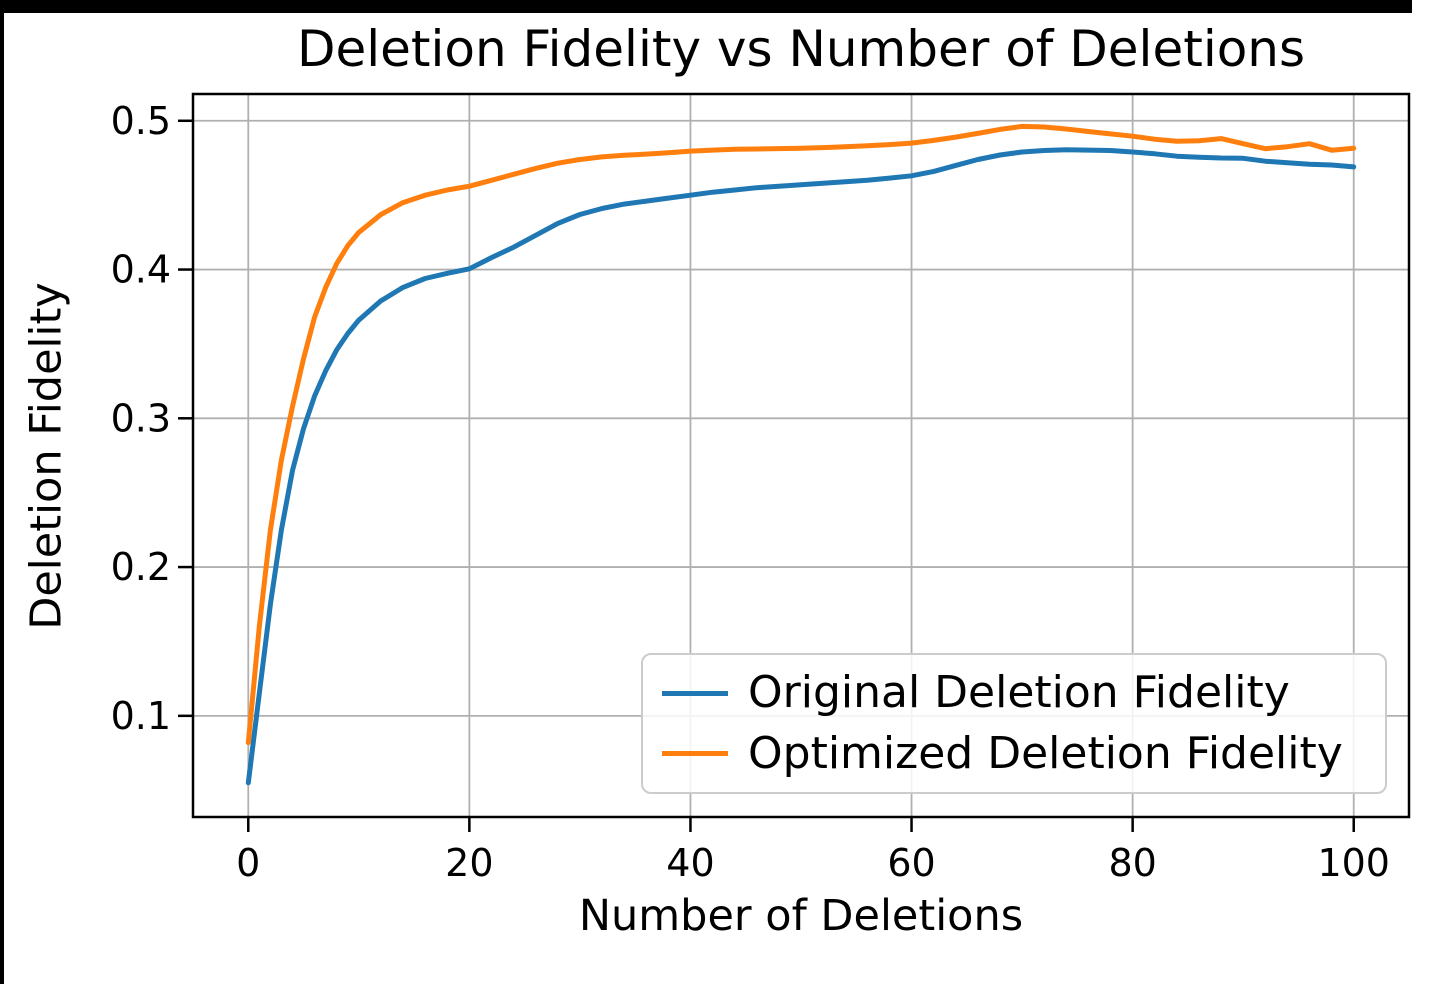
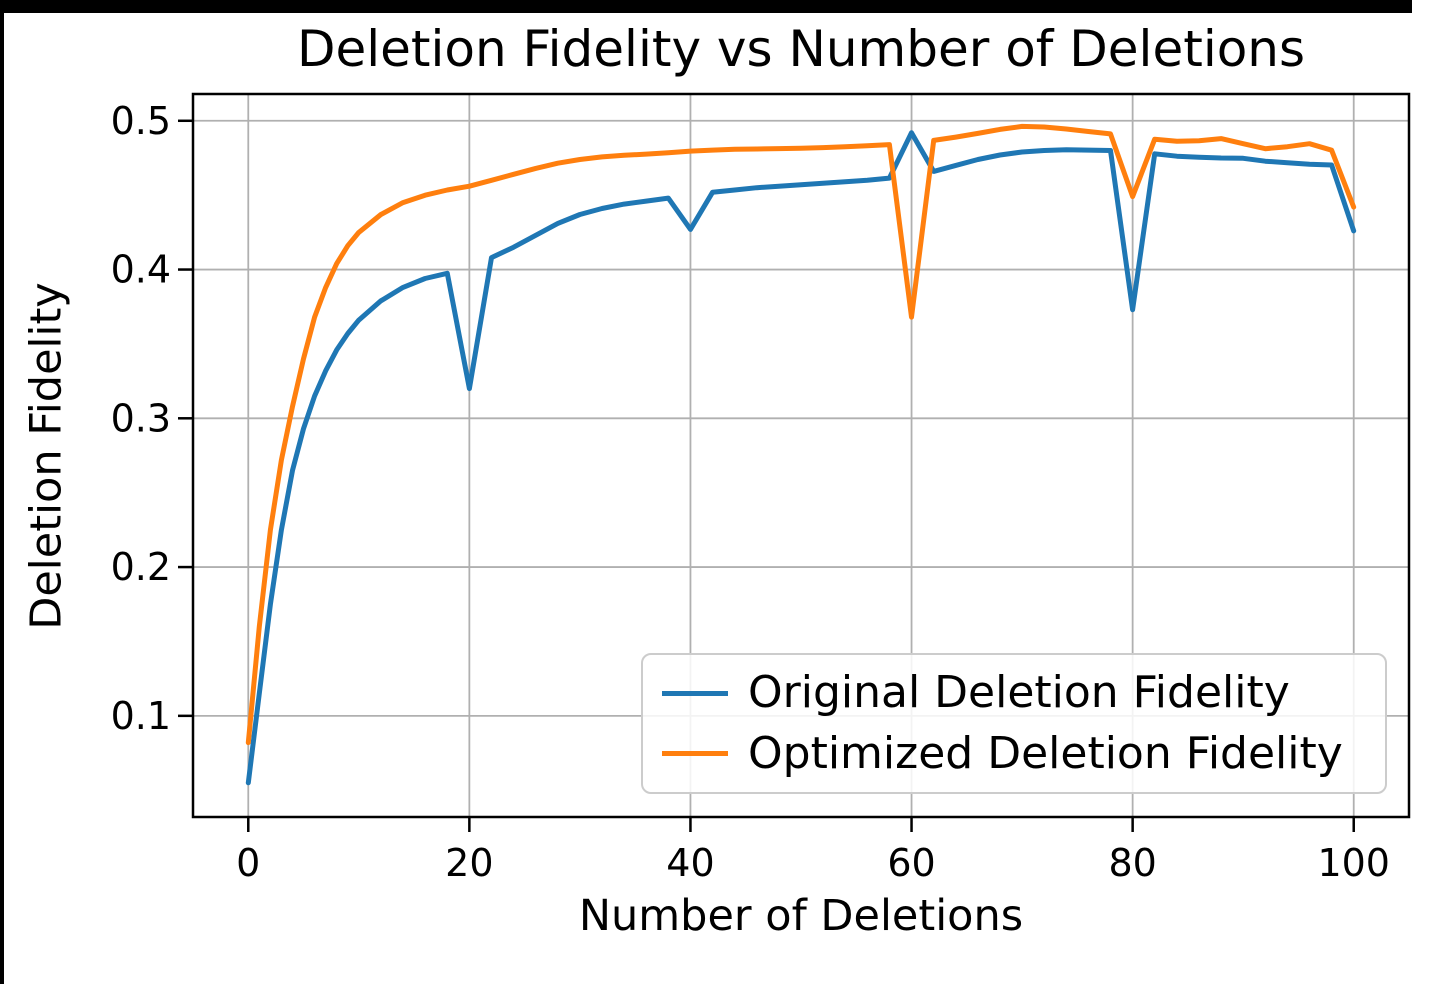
Original Deletion Fidelity/20: 0.401 -> 0.320
Original Deletion Fidelity/40: 0.450 -> 0.427
Original Deletion Fidelity/60: 0.463 -> 0.492
Optimized Deletion Fidelity/60: 0.485 -> 0.368
Original Deletion Fidelity/80: 0.479 -> 0.373
Optimized Deletion Fidelity/80: 0.490 -> 0.449
Original Deletion Fidelity/100: 0.469 -> 0.426
Optimized Deletion Fidelity/100: 0.481 -> 0.442
